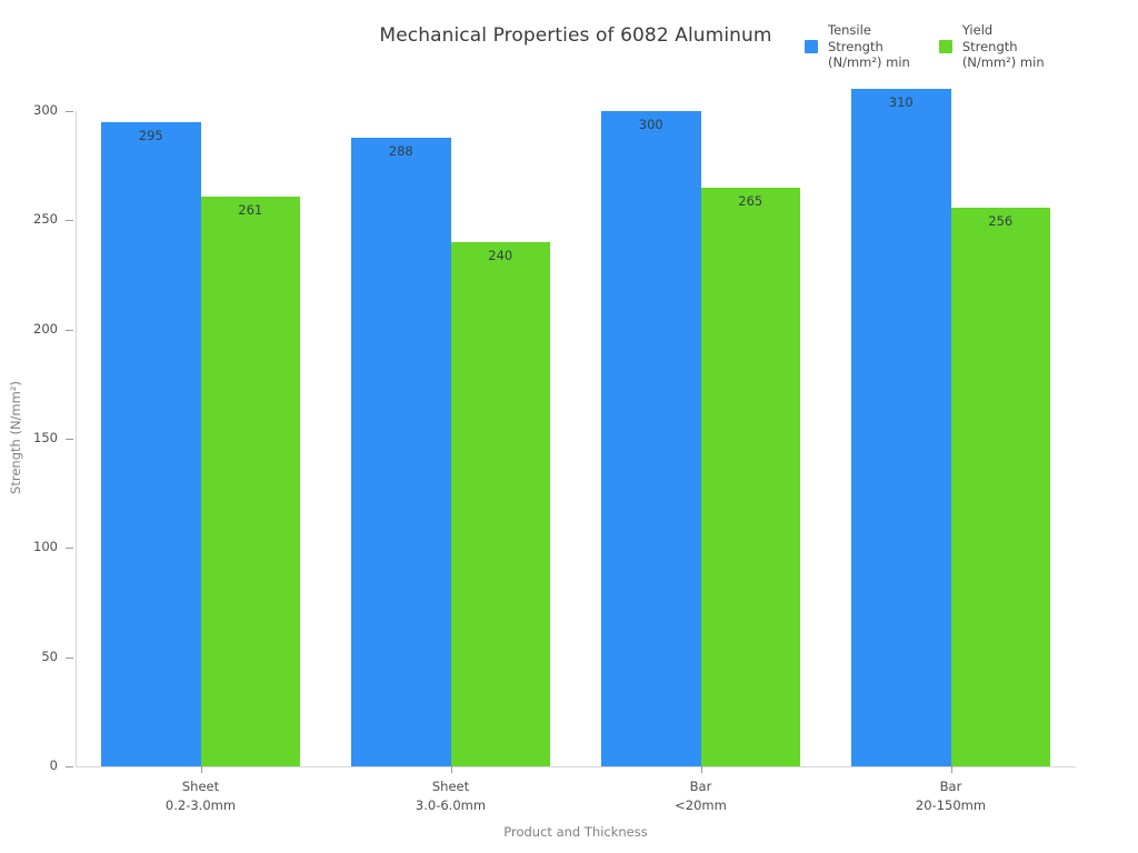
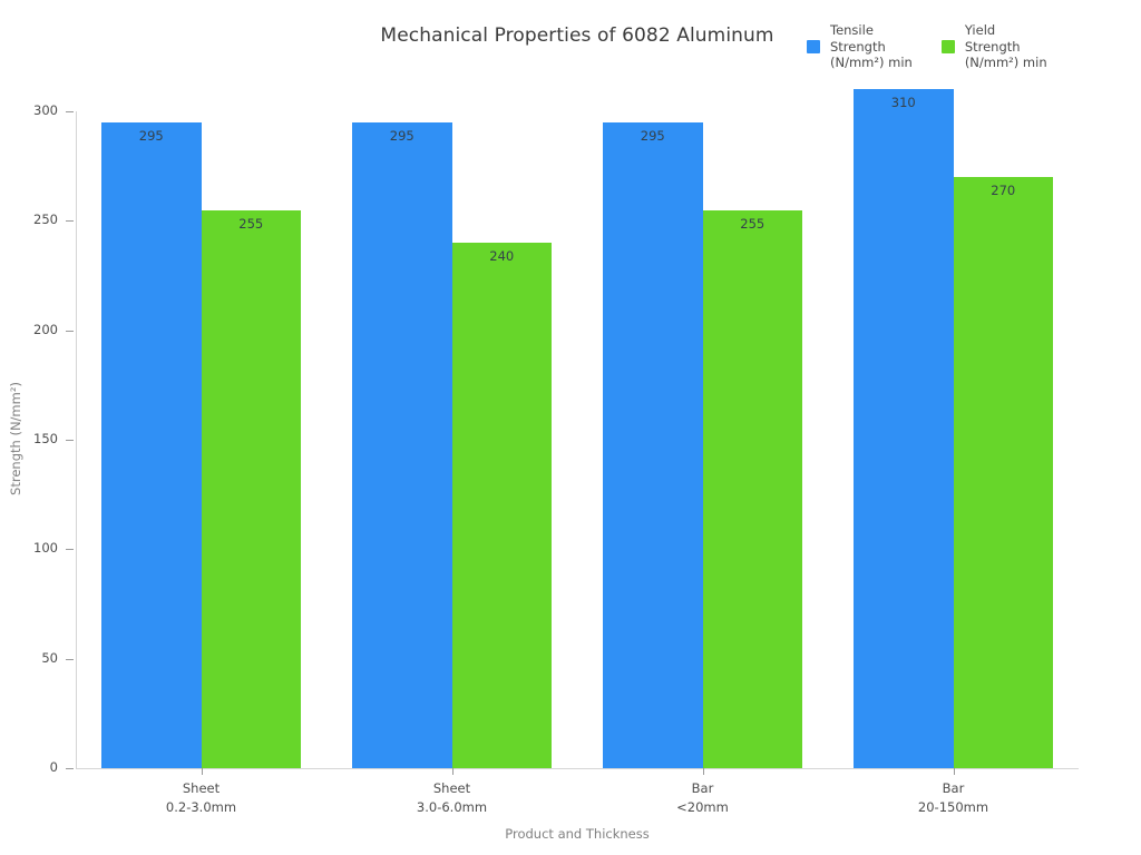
Yield Strength (N/mm²) min/Sheet 0.2-3.0mm: 261 -> 255
Tensile Strength (N/mm²) min/Sheet 3.0-6.0mm: 288 -> 295
Tensile Strength (N/mm²) min/Bar <20mm: 300 -> 295
Yield Strength (N/mm²) min/Bar <20mm: 265 -> 255
Yield Strength (N/mm²) min/Bar 20-150mm: 256 -> 270
